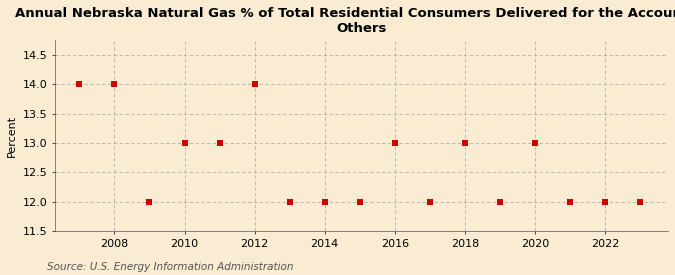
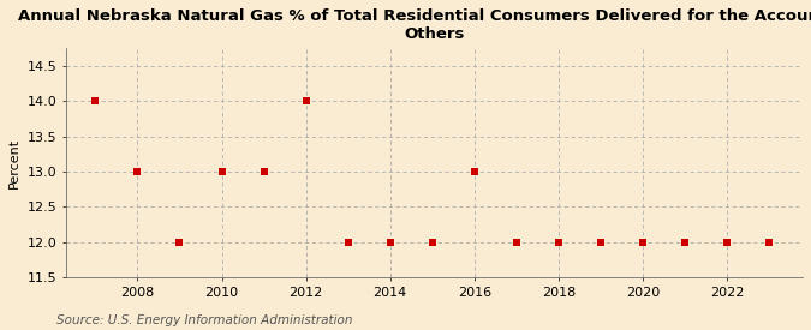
2008: 14 -> 13
2018: 13 -> 12
2020: 13 -> 12
